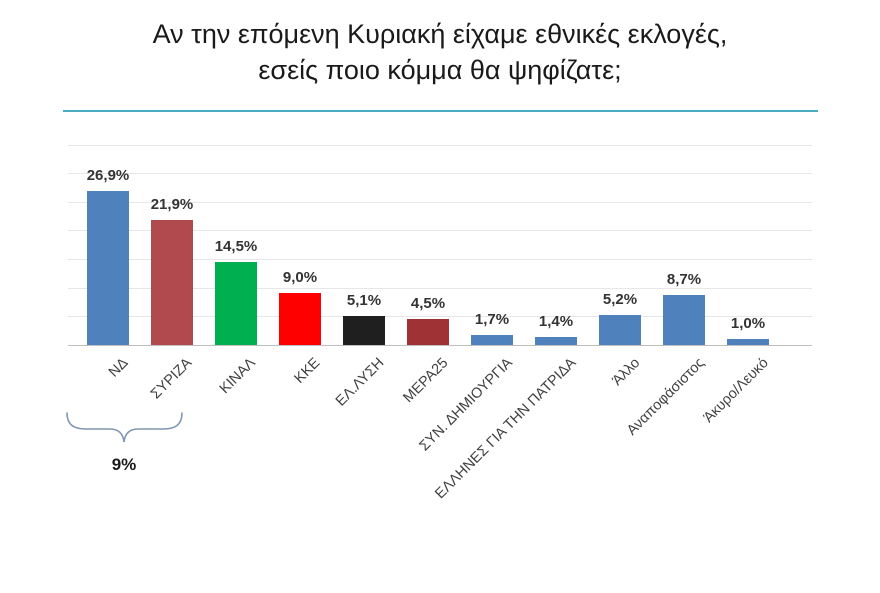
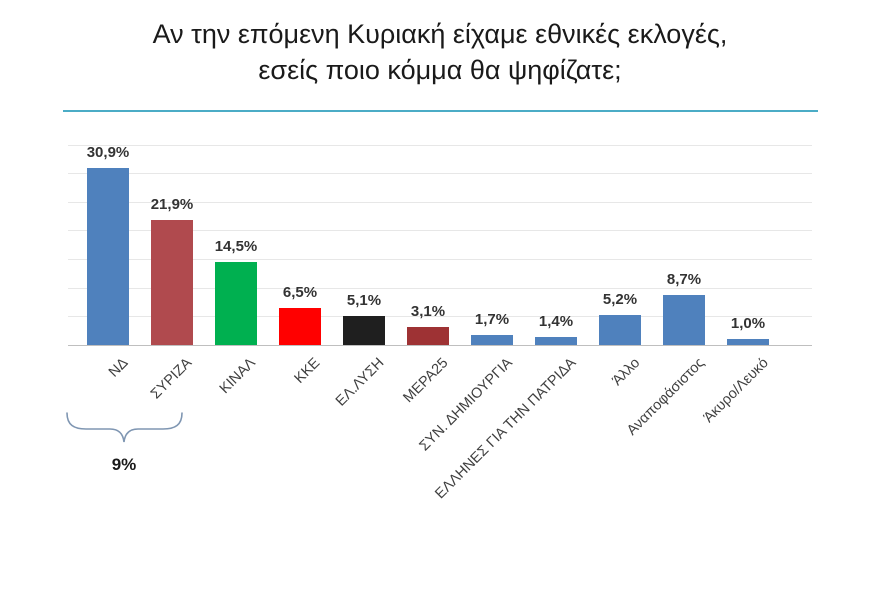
ΝΔ: 26,9% -> 30,9%
ΚΚΕ: 9,0% -> 6,5%
ΜΕΡΑ25: 4,5% -> 3,1%
